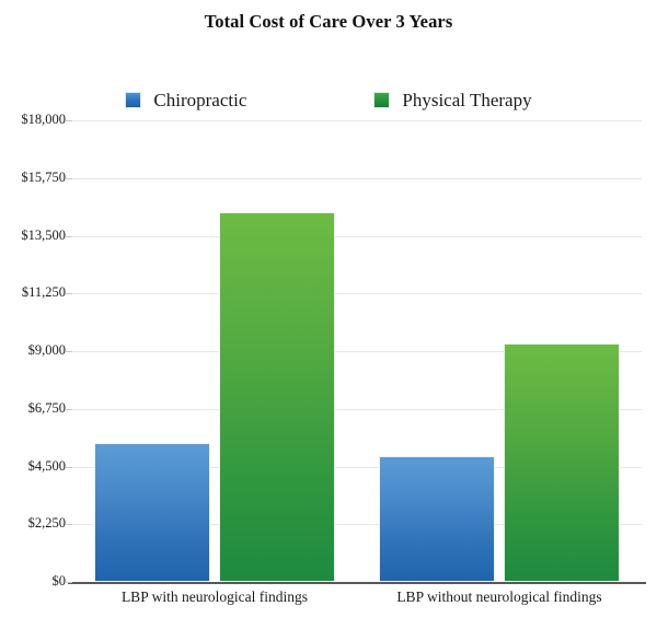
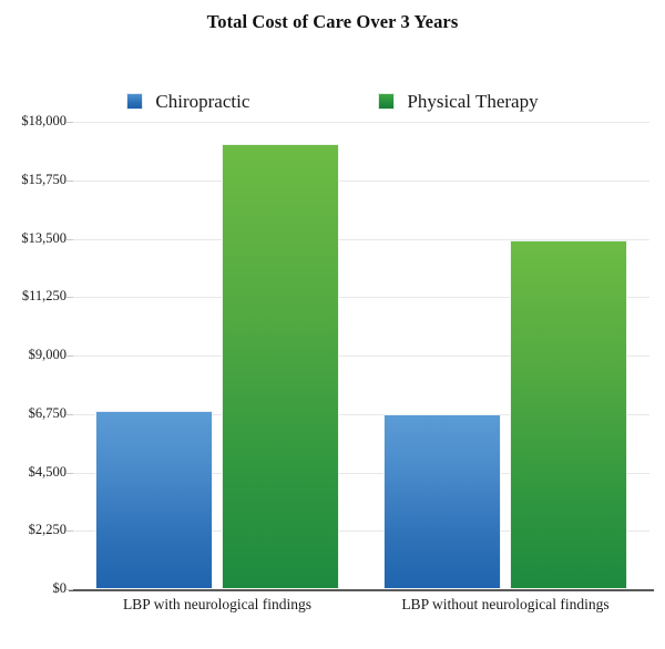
Chiropractic/LBP with neurological findings: $5400 -> $6800
Physical Therapy/LBP with neurological findings: $14400 -> $17200
Chiropractic/LBP without neurological findings: $4900 -> $6700
Physical Therapy/LBP without neurological findings: $9300 -> $13400
